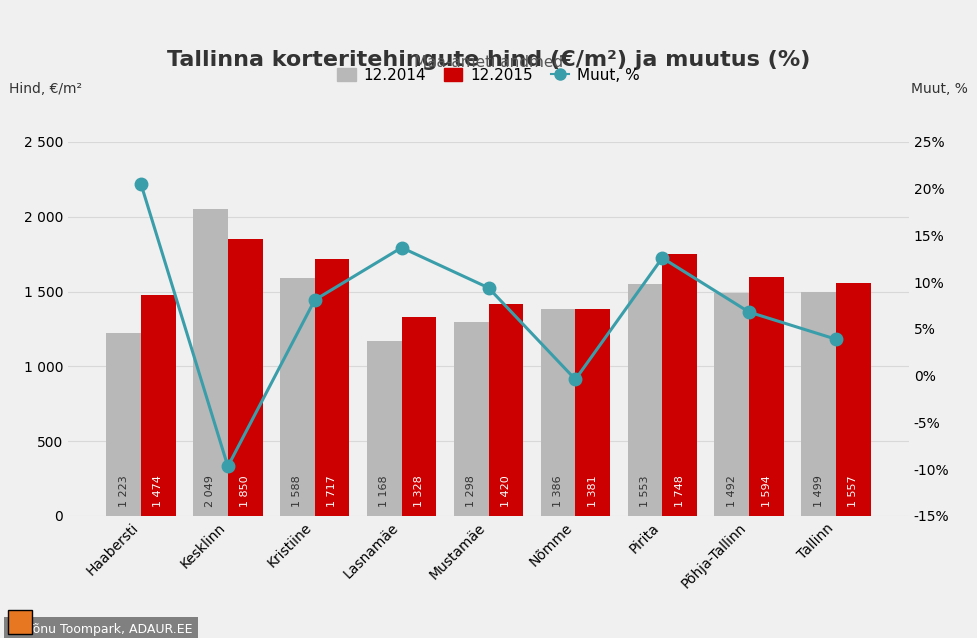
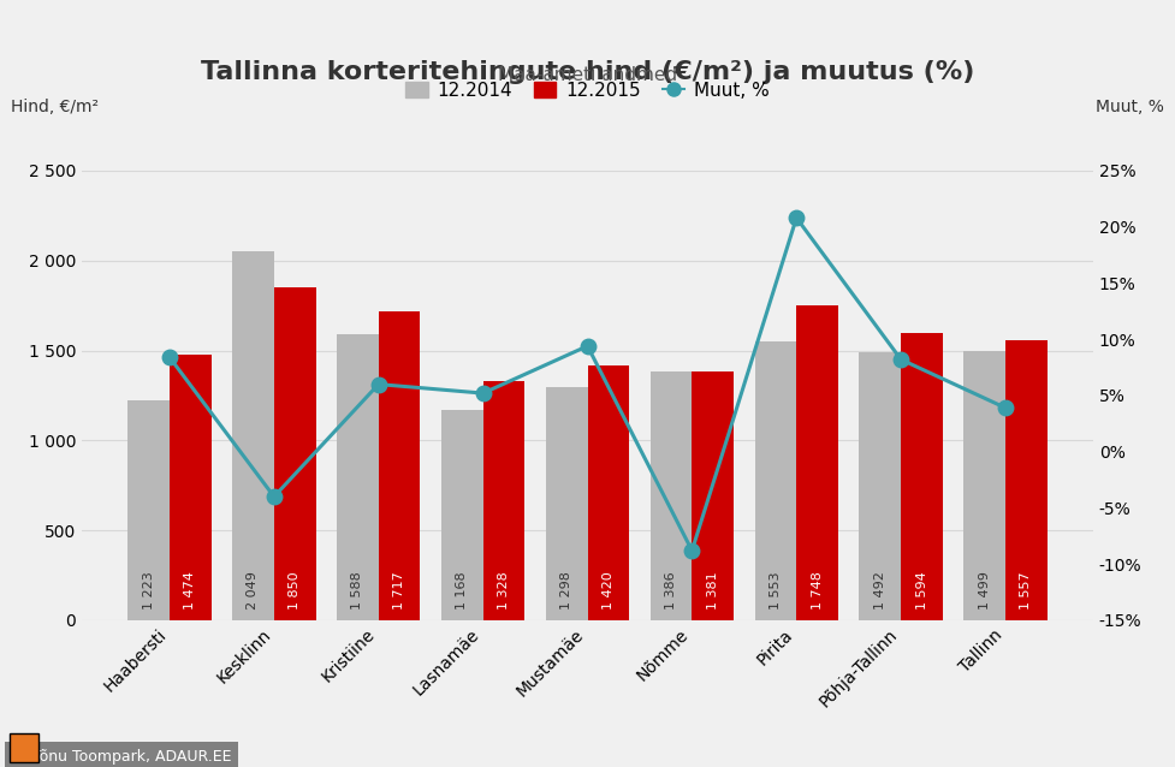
Muut, %/Haabersti: 20.5% -> 8.4%
Muut, %/Kesklinn: -9.7% -> -4.0%
Muut, %/Kristiine: 8.1% -> 6.0%
Muut, %/Lasnamäe: 13.7% -> 5.2%
Muut, %/Nõmme: -0.4% -> -8.8%
Muut, %/Pirita: 12.6% -> 20.8%
Muut, %/Põhja-Tallinn: 6.8% -> 8.2%
